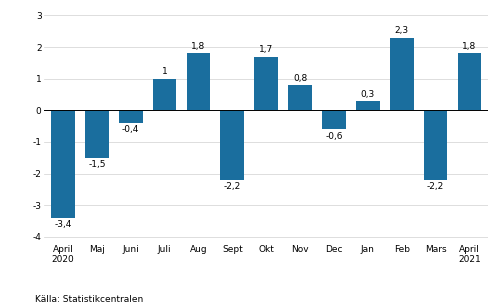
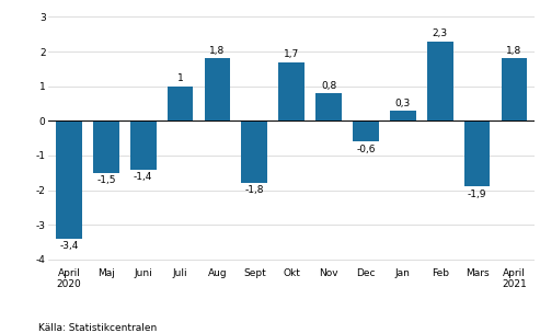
Juni: -0,4 -> -1,4
Sept: -2,2 -> -1,8
Mars: -2,2 -> -1,9
